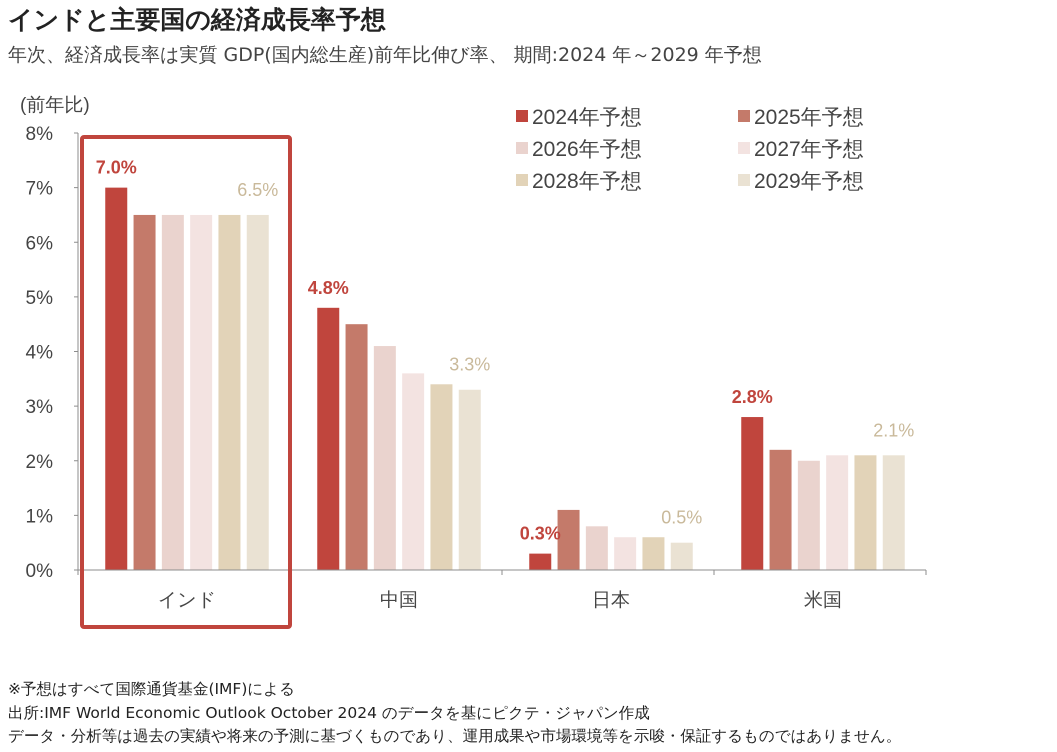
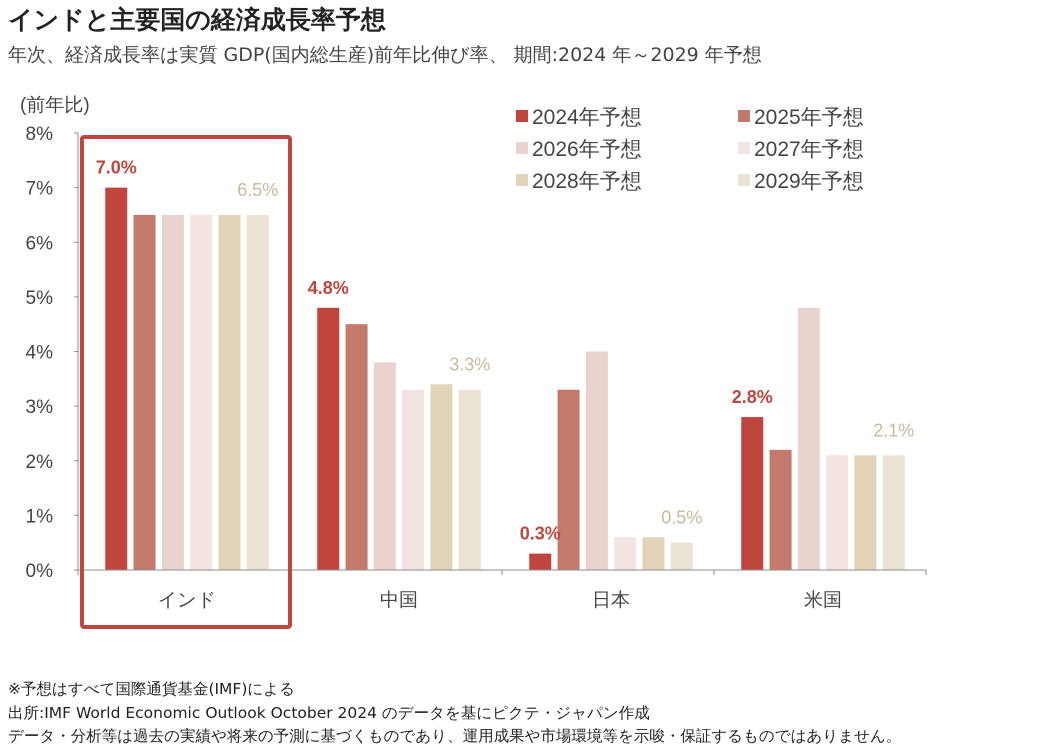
2026年予想/中国: 4.1% -> 3.8%
2027年予想/中国: 3.6% -> 3.3%
2025年予想/日本: 1.1% -> 3.3%
2026年予想/日本: 0.8% -> 4.0%
2026年予想/米国: 2.0% -> 4.8%
